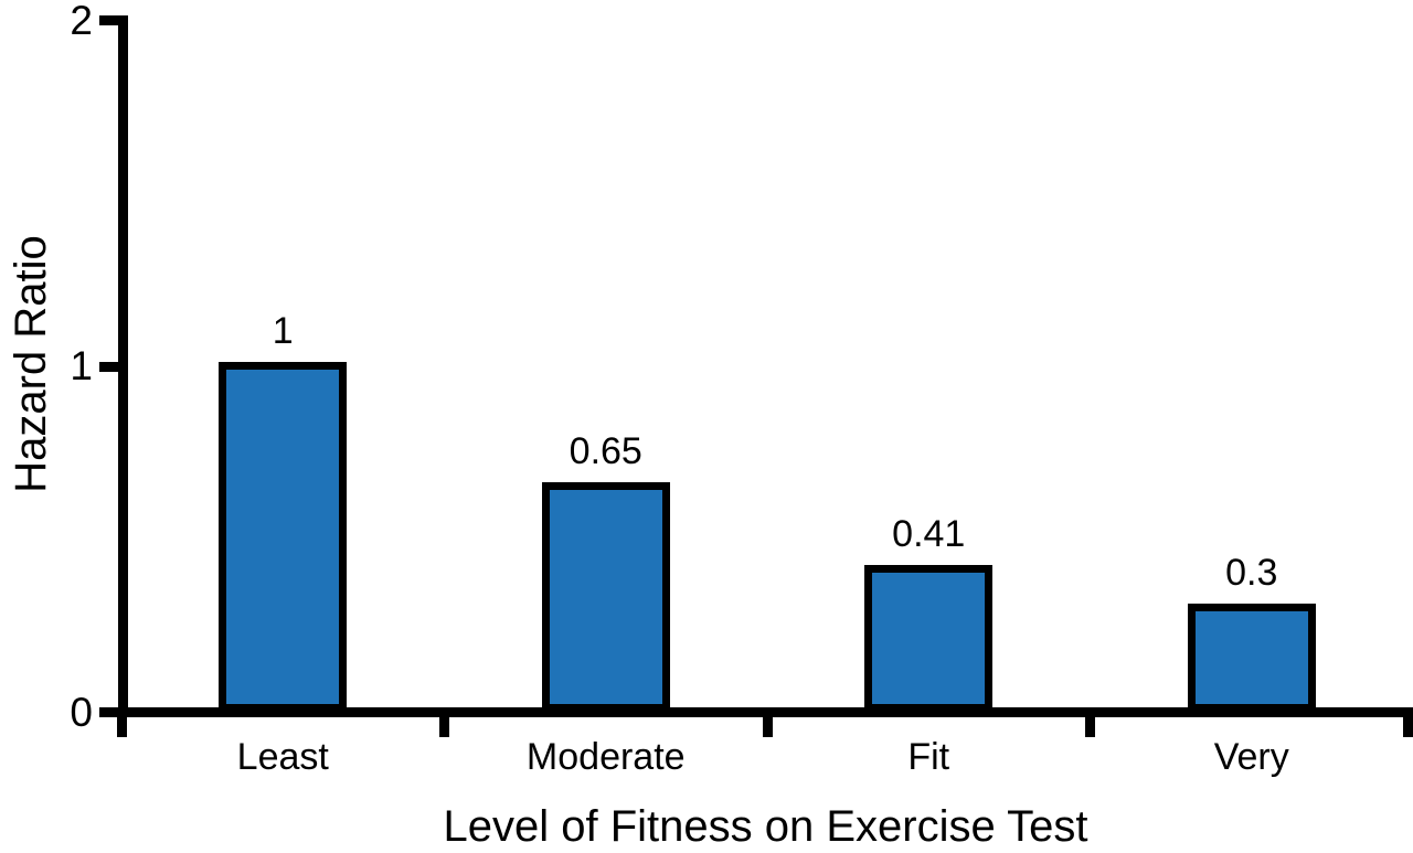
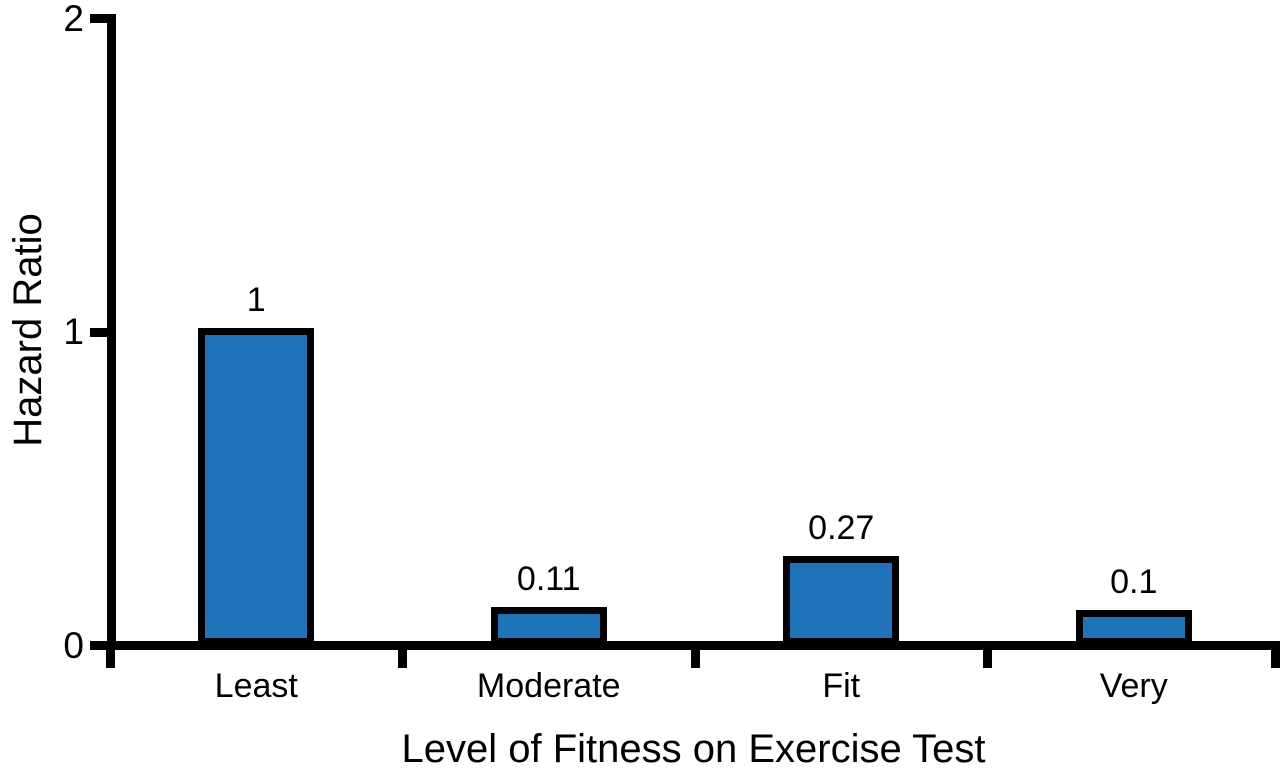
Moderate: 0.65 -> 0.11
Fit: 0.41 -> 0.27
Very: 0.3 -> 0.1
